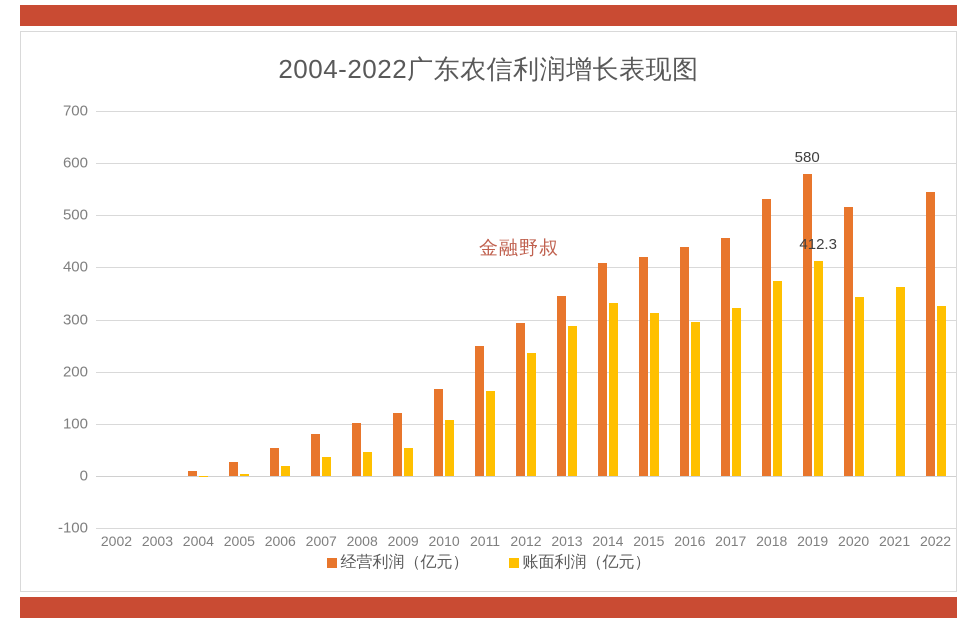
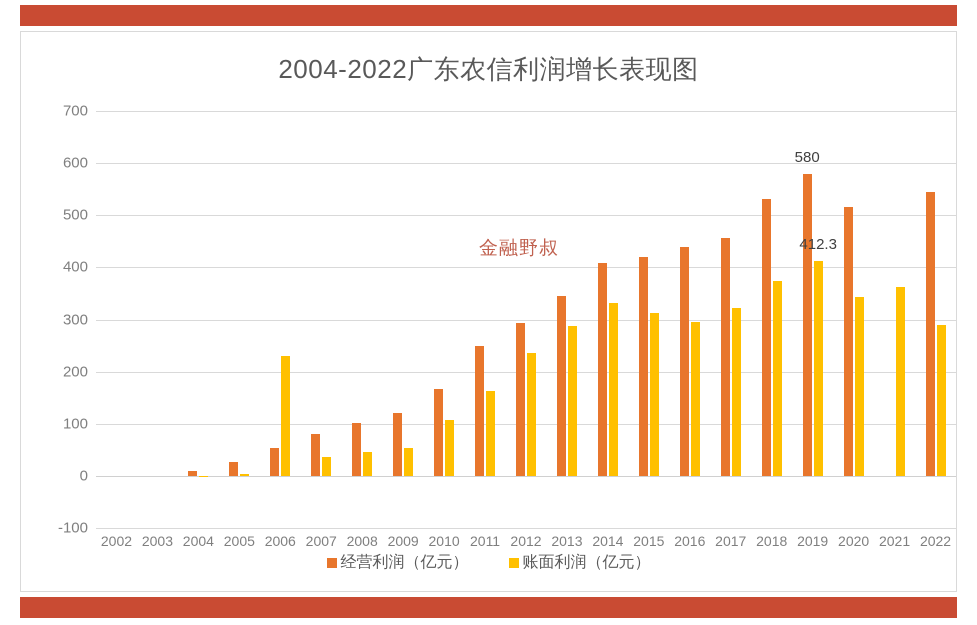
账面利润（亿元）/2006: 20 -> 230
账面利润（亿元）/2022: 320 -> 290
